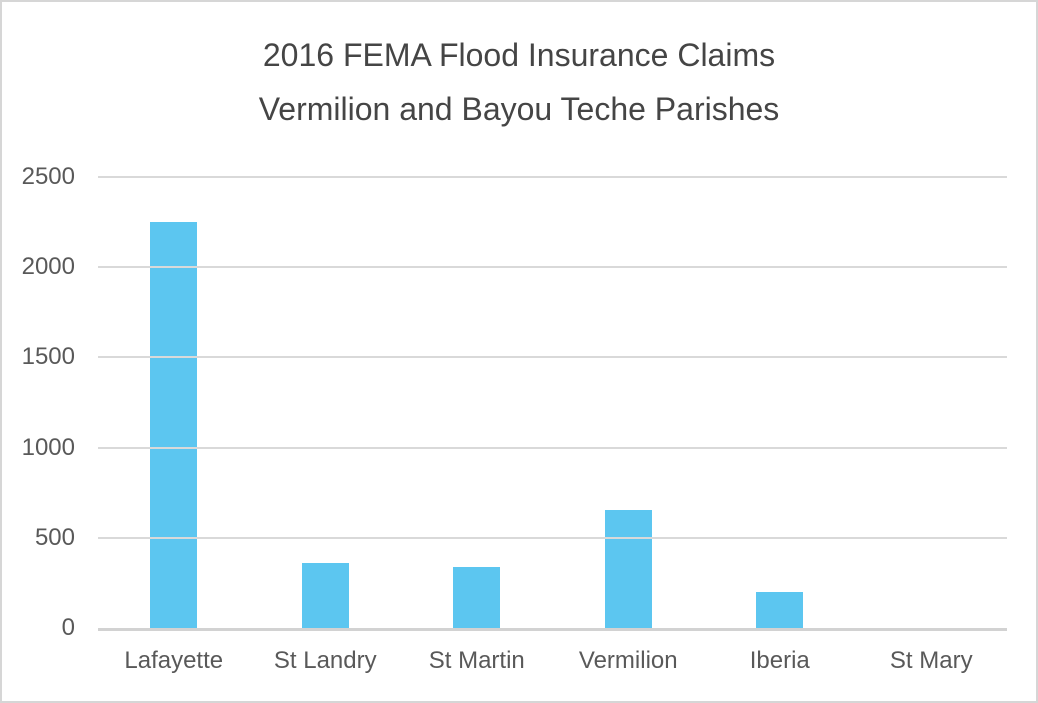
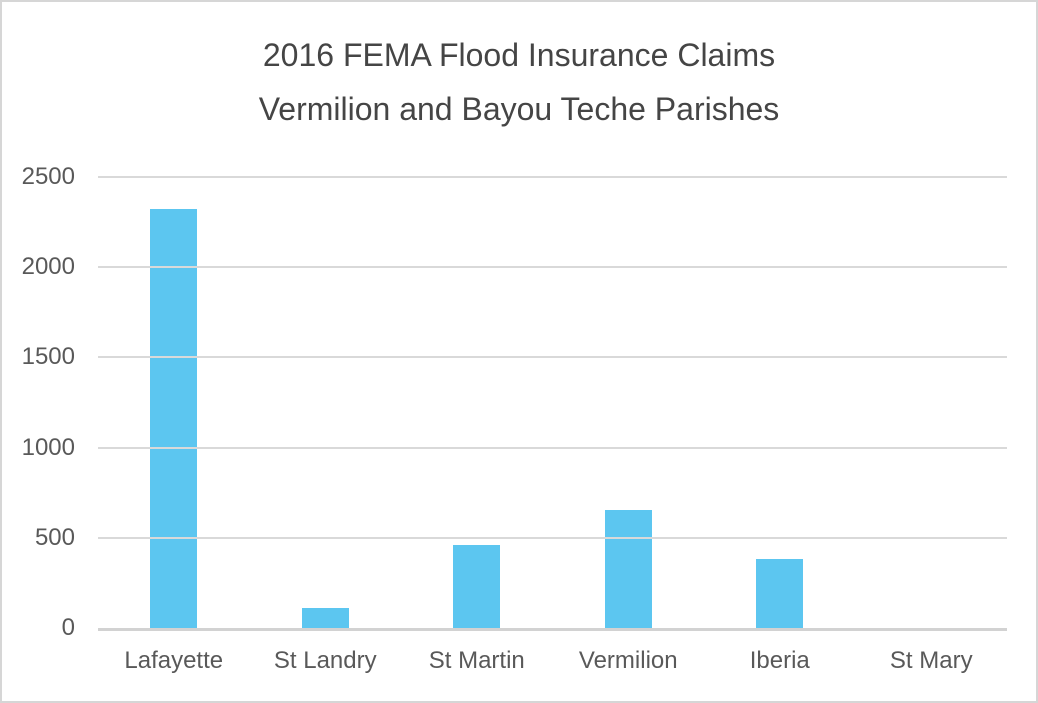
Lafayette: 2250 -> 2320
St Landry: 360 -> 110
St Martin: 340 -> 460
Iberia: 200 -> 380
